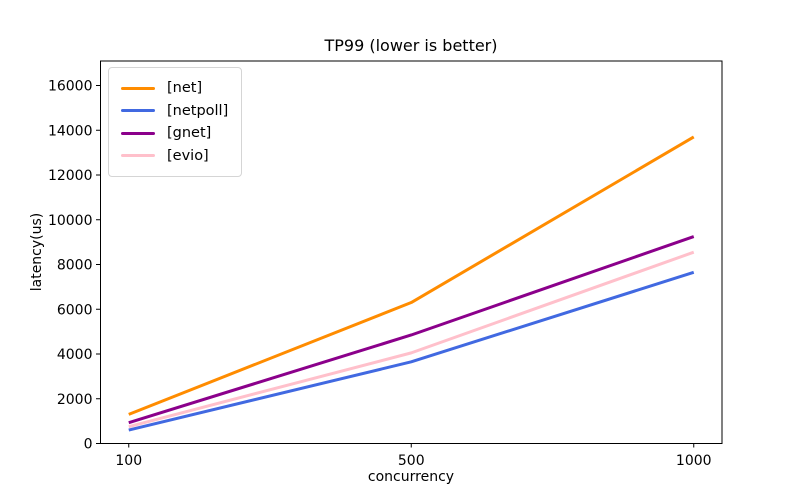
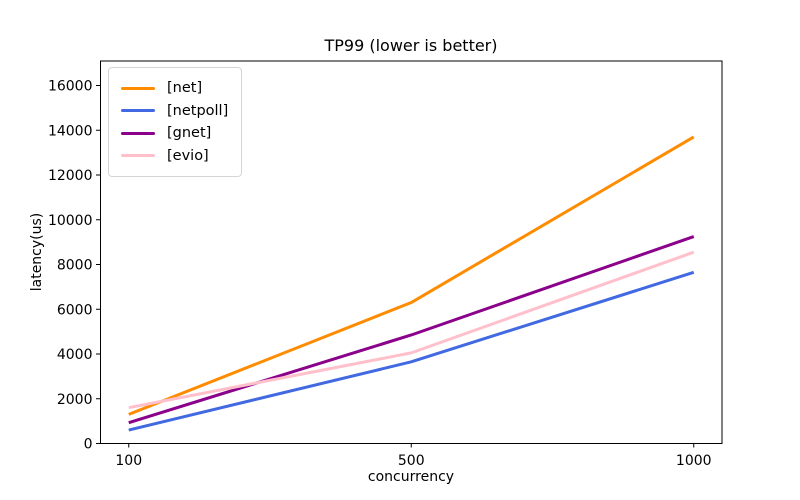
[evio]/100: 800 -> 1600
